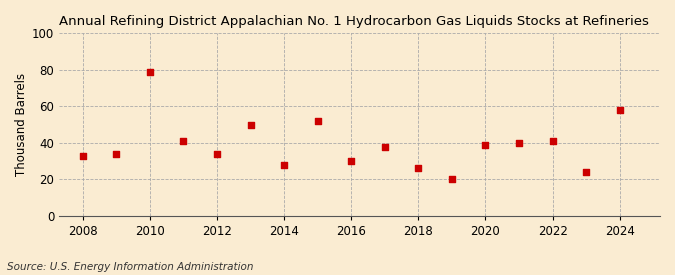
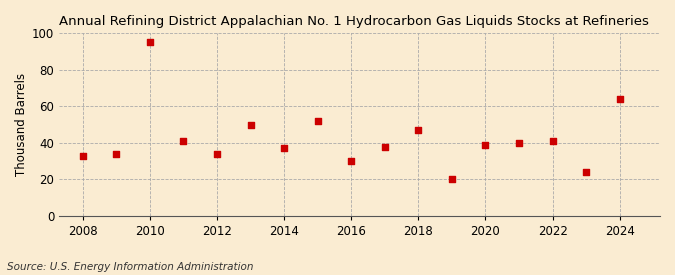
2010: 79 -> 95
2014: 28 -> 37
2018: 26 -> 47
2024: 58 -> 64
